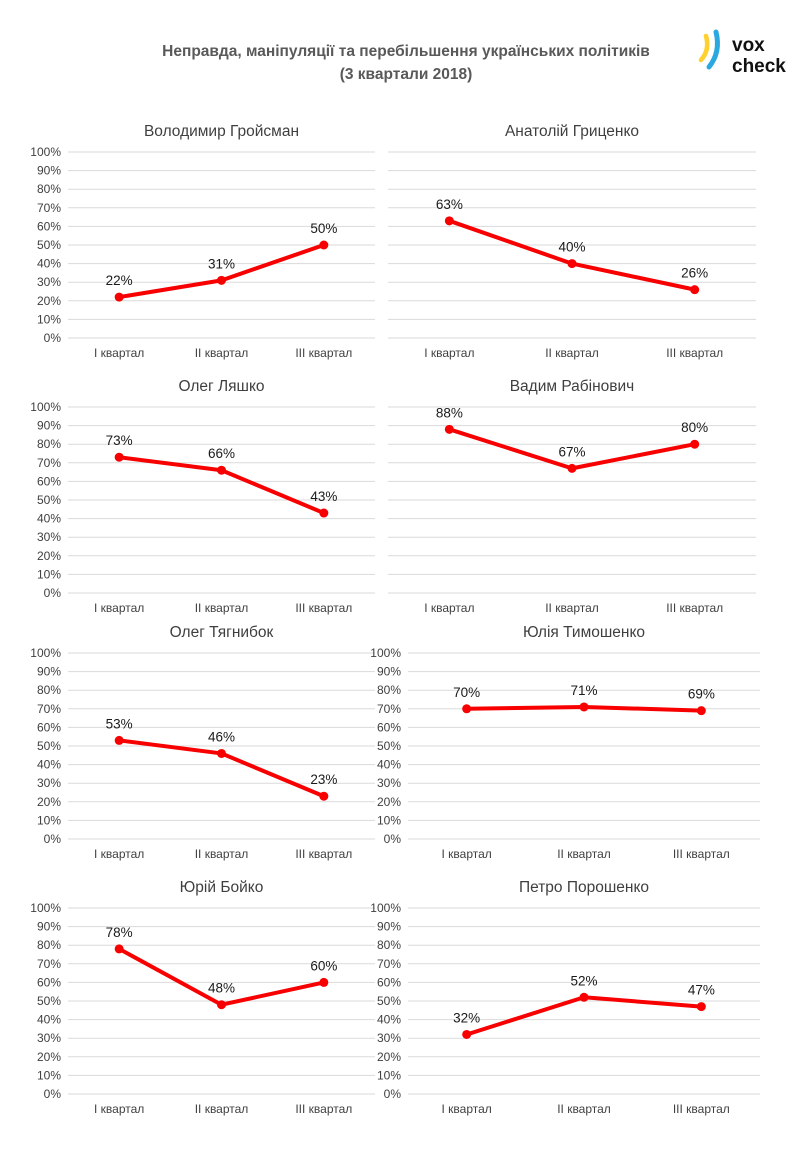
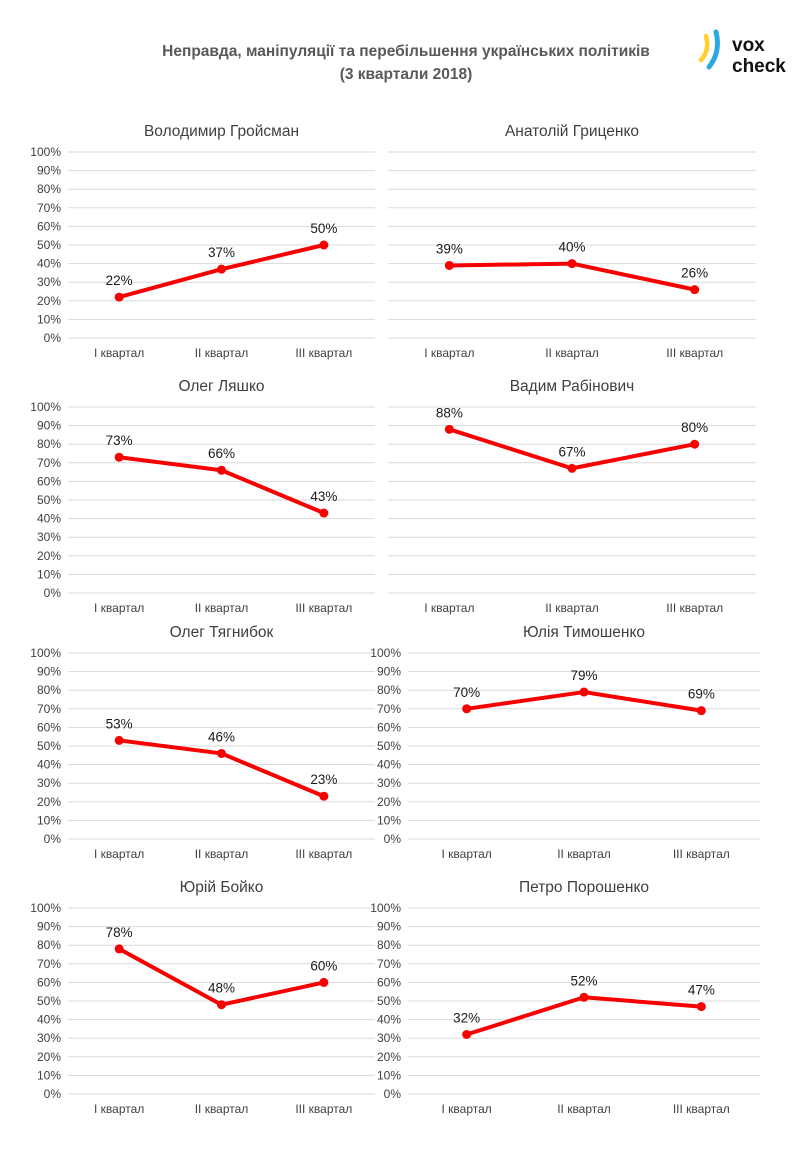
Володимир Гройсман/ІІ квартал: 31% -> 37%
Анатолій Гриценко/І квартал: 63% -> 39%
Юлія Тимошенко/ІІ квартал: 71% -> 79%
